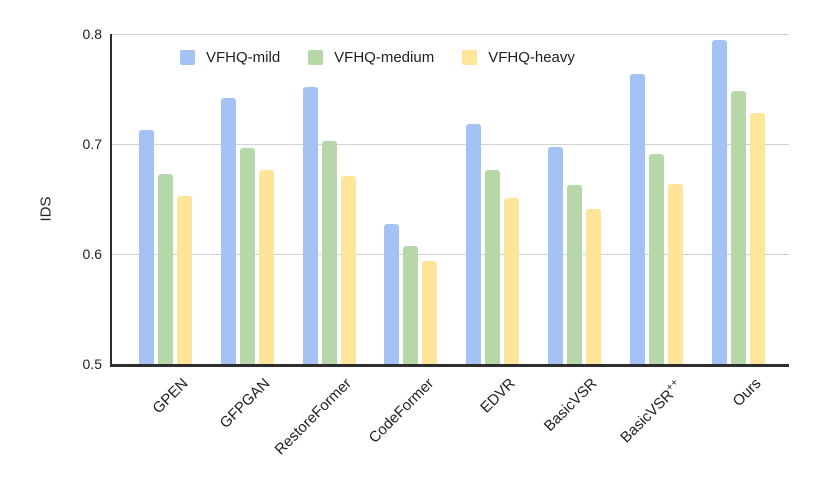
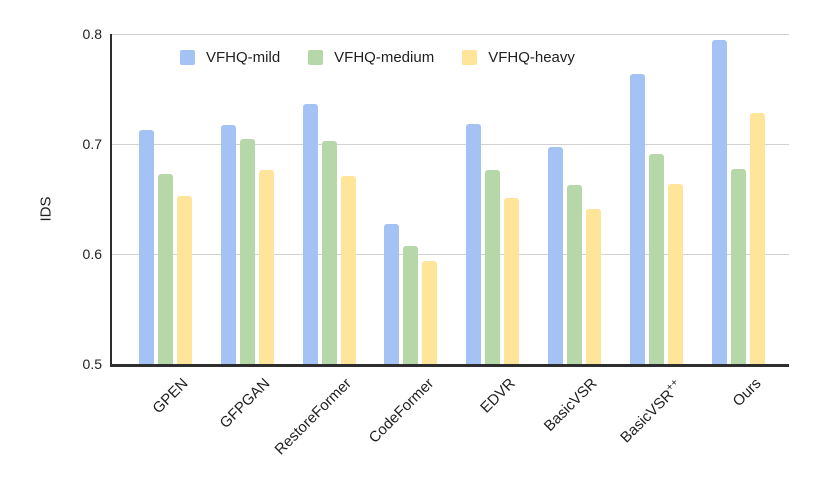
VFHQ-mild/GFPGAN: 0.742 -> 0.717
VFHQ-medium/GFPGAN: 0.696 -> 0.705
VFHQ-mild/RestoreFormer: 0.752 -> 0.736
VFHQ-medium/Ours: 0.748 -> 0.677
